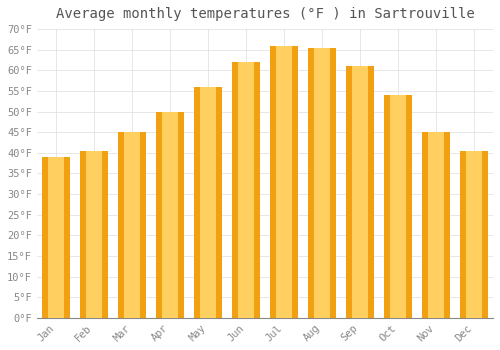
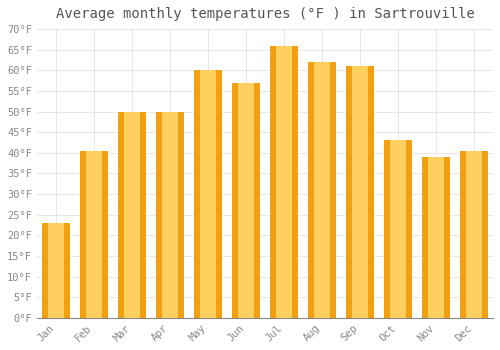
Jan: 39.0°F -> 23.0°F
Mar: 45.0°F -> 50.0°F
May: 56.0°F -> 60.0°F
Jun: 62.0°F -> 57.0°F
Aug: 65.5°F -> 62.0°F
Oct: 54.0°F -> 43.0°F
Nov: 45.0°F -> 39.0°F
